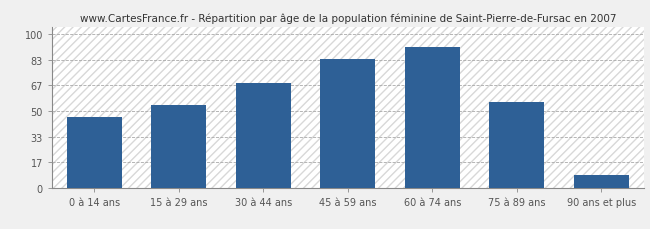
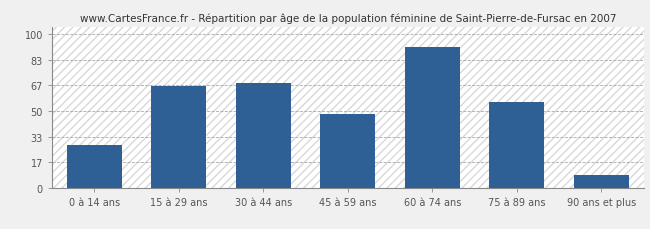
0 à 14 ans: 46 -> 28
15 à 29 ans: 54 -> 66
45 à 59 ans: 84 -> 48
